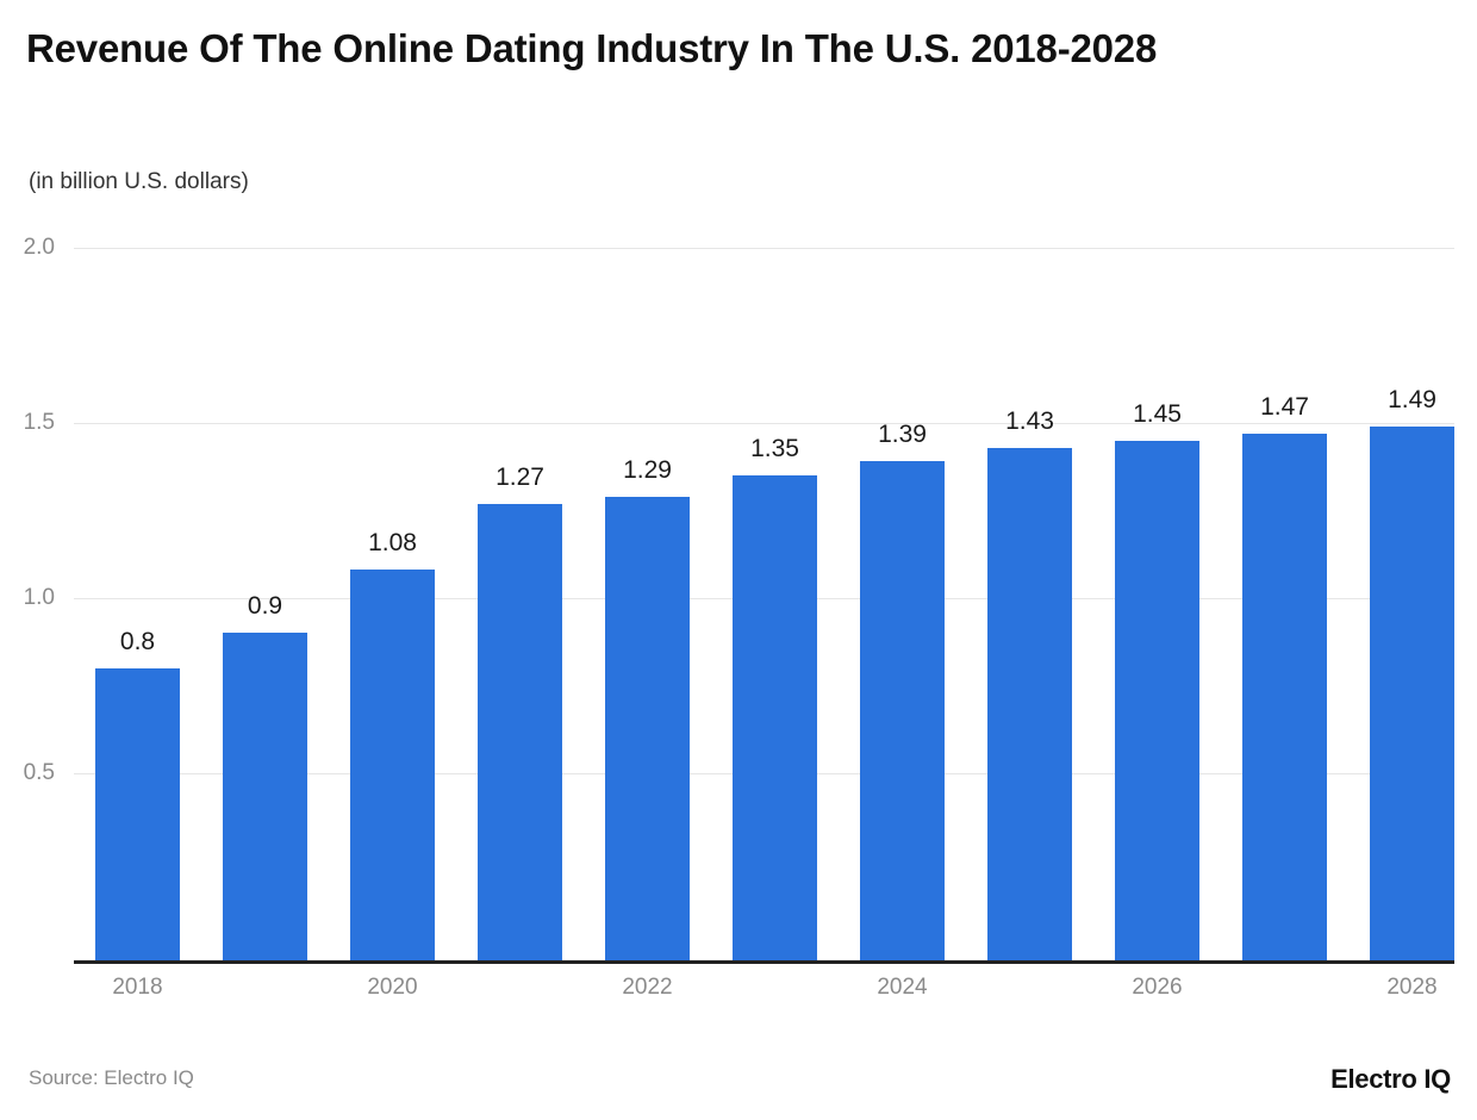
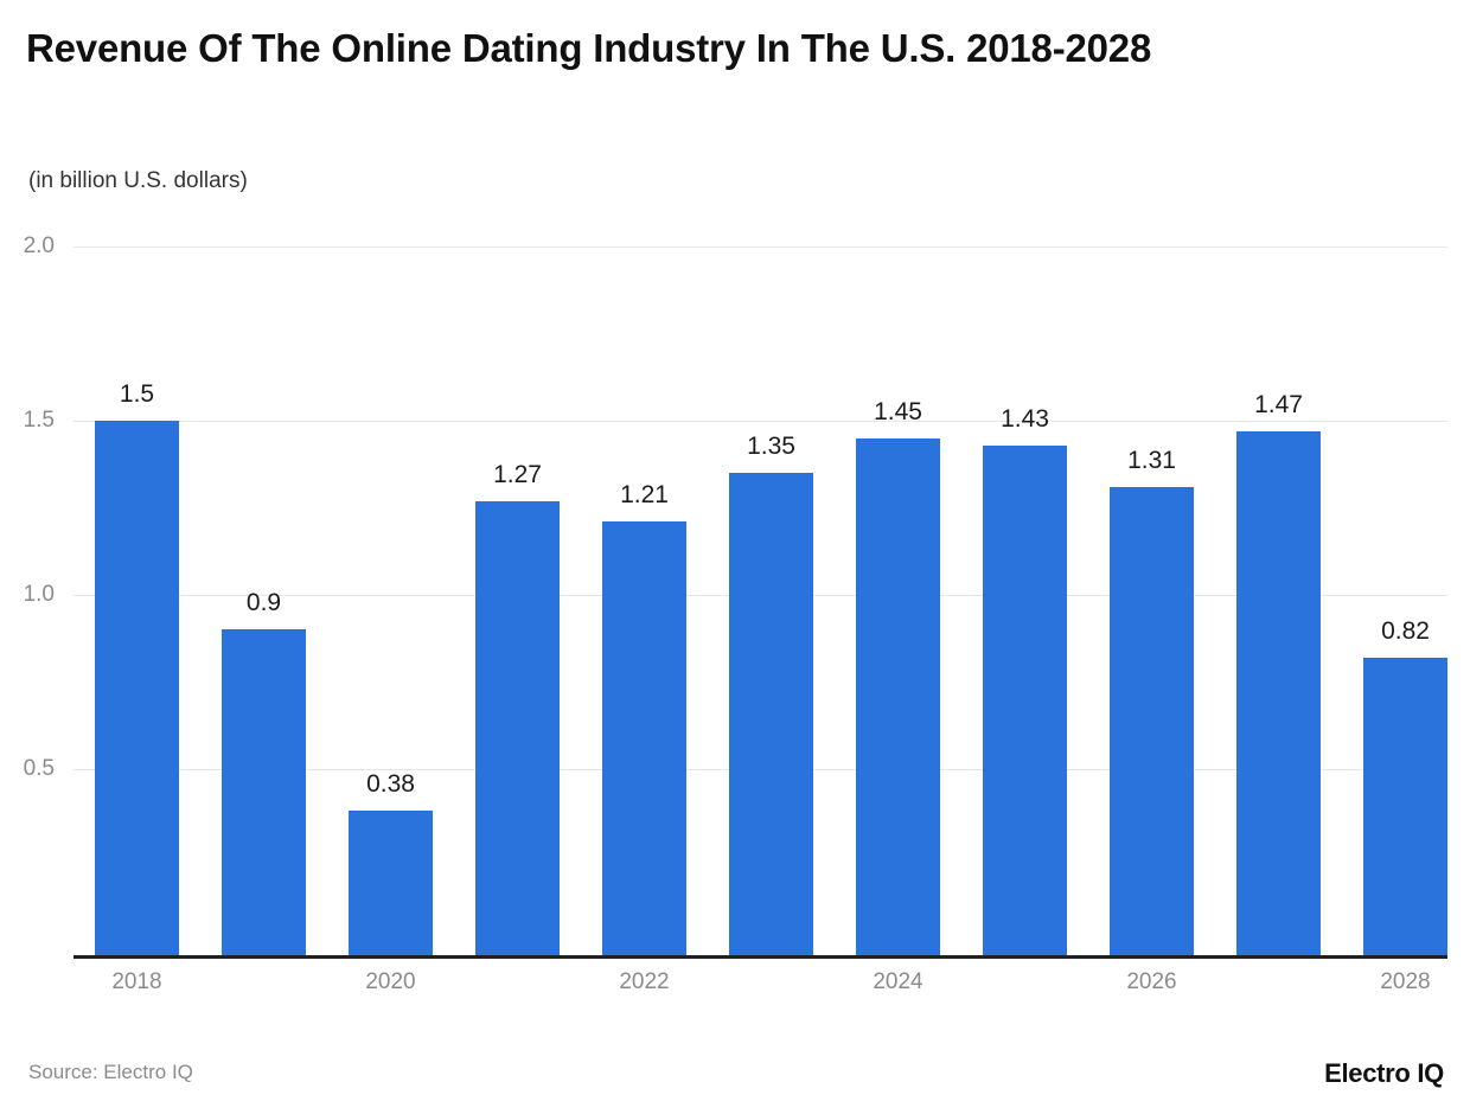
2018: 0.8 -> 1.5
2020: 1.08 -> 0.38
2022: 1.29 -> 1.21
2024: 1.39 -> 1.45
2026: 1.45 -> 1.31
2028: 1.49 -> 0.82
